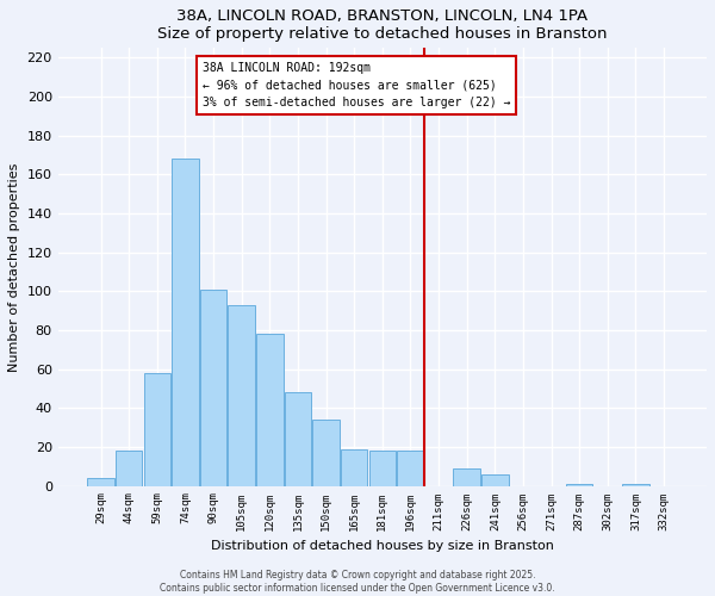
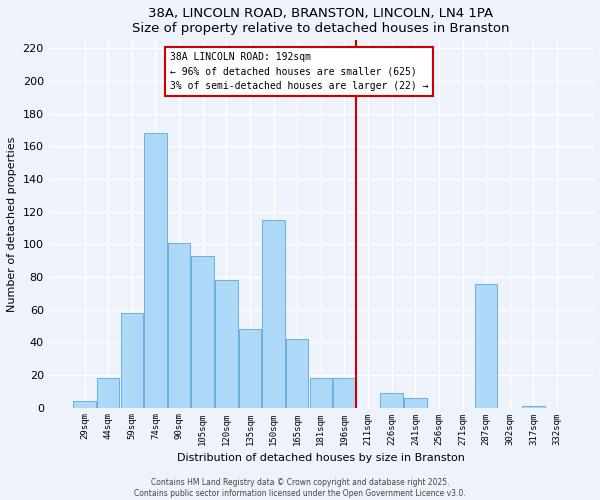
150sqm: 34 -> 115
165sqm: 19 -> 42
287sqm: 1 -> 76
